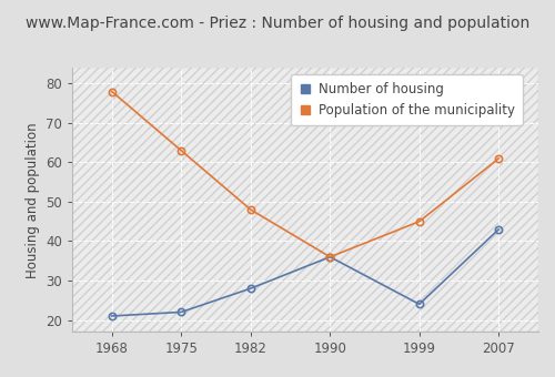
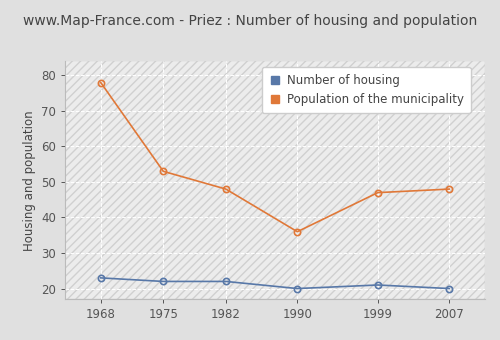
Number of housing/1968: 21 -> 23
Population of the municipality/1975: 63 -> 53
Number of housing/1982: 28 -> 22
Number of housing/1990: 36 -> 20
Number of housing/1999: 24 -> 21
Population of the municipality/1999: 45 -> 47
Number of housing/2007: 43 -> 20
Population of the municipality/2007: 61 -> 48
